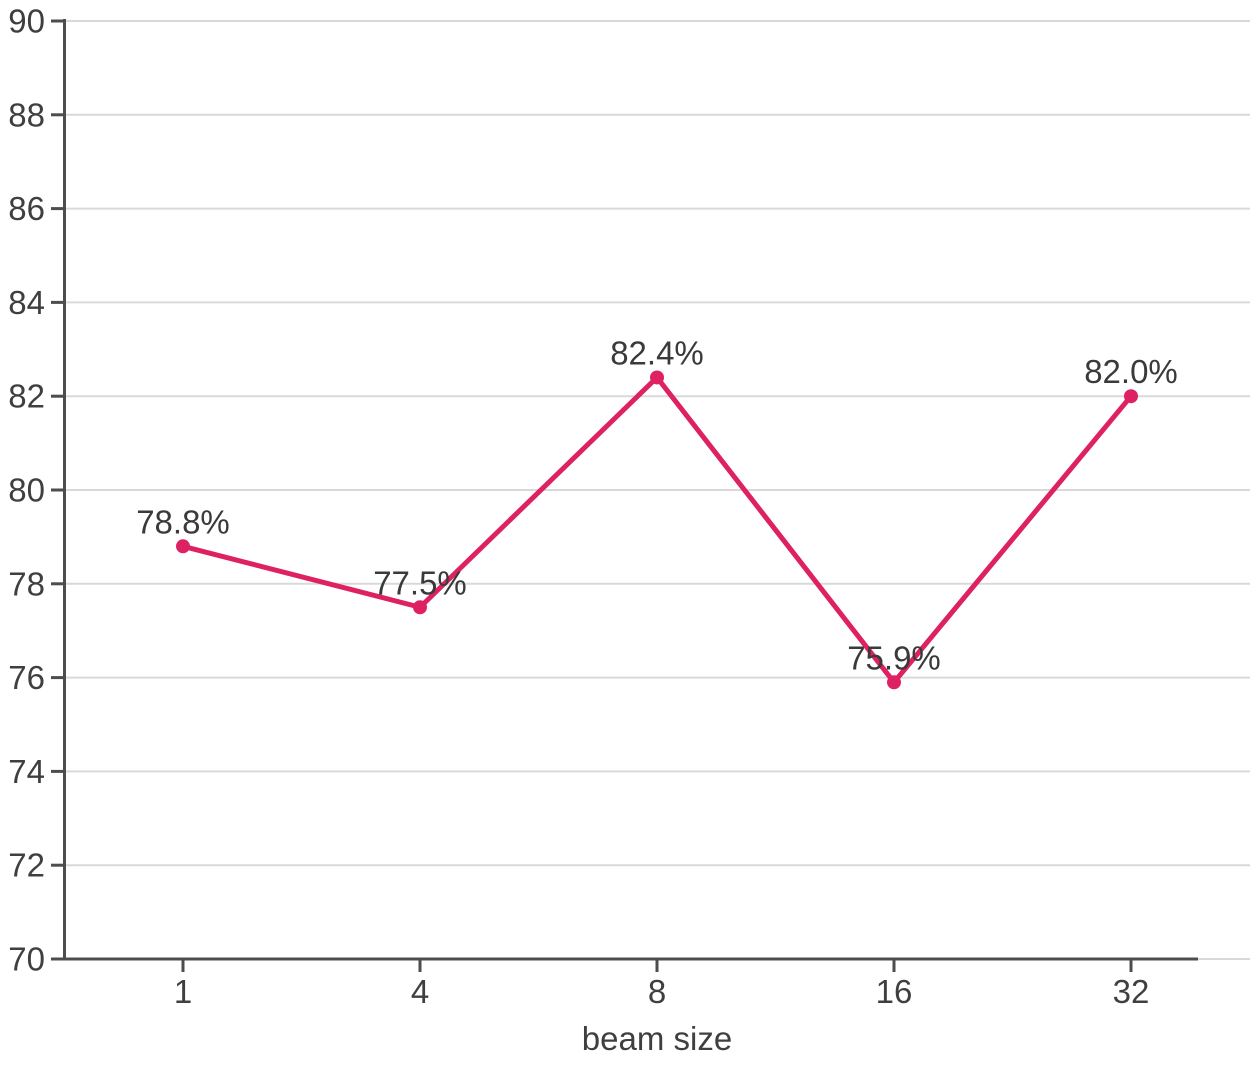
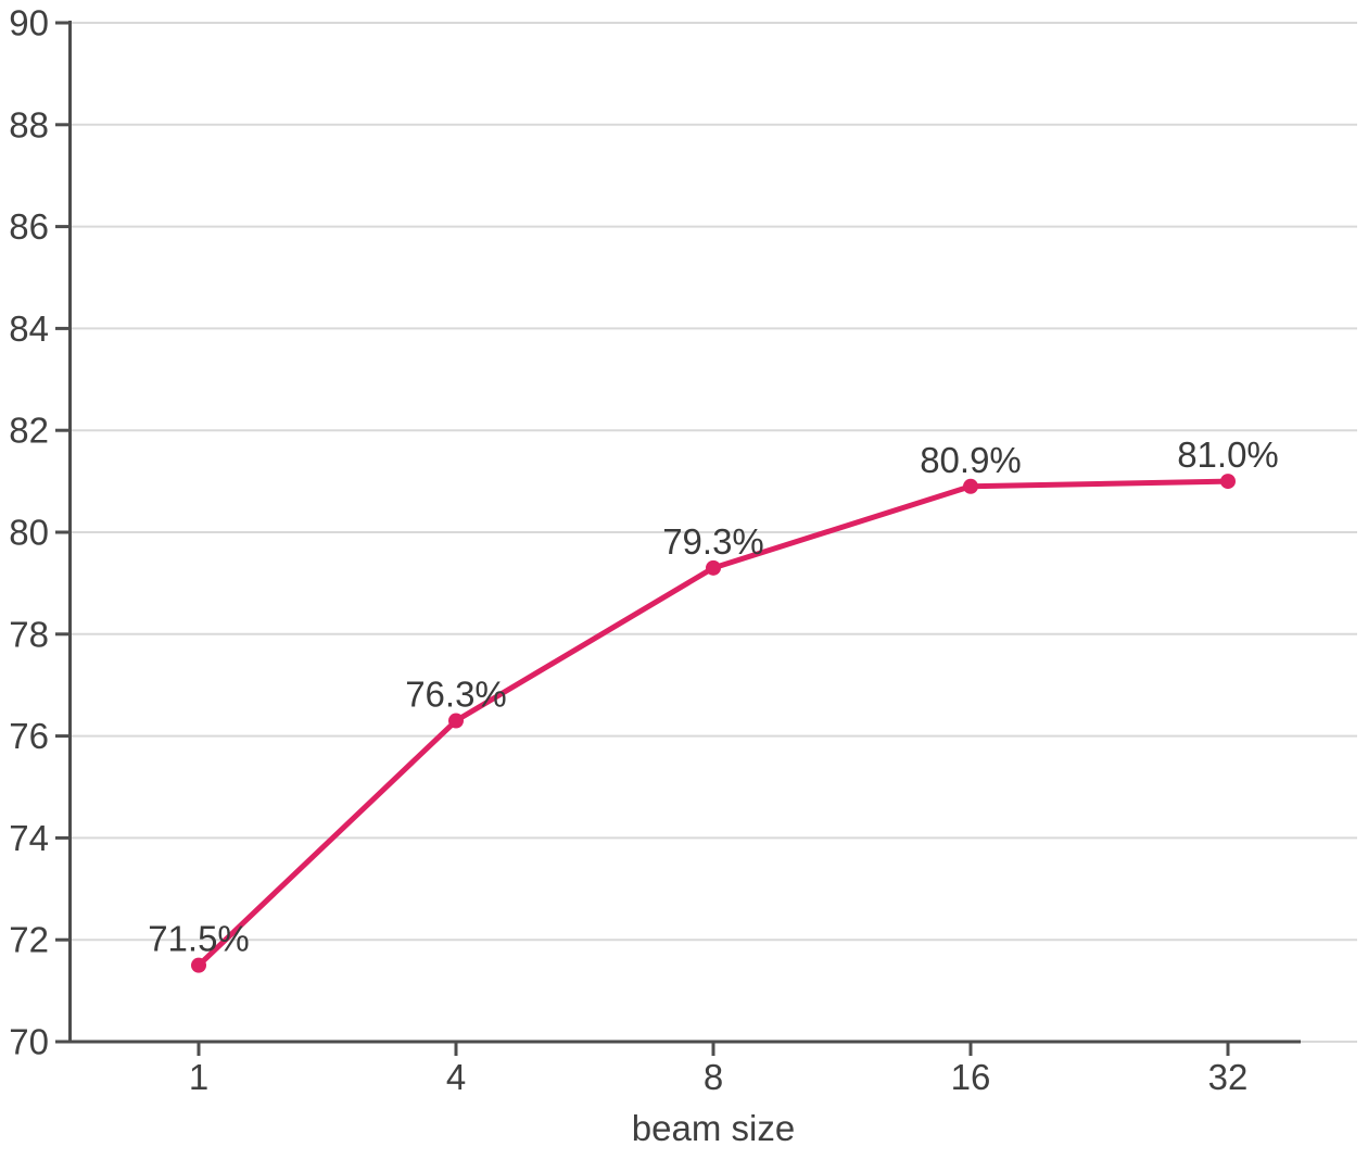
1: 78.8% -> 71.5%
4: 77.5% -> 76.3%
8: 82.4% -> 79.3%
16: 75.9% -> 80.9%
32: 82.0% -> 81.0%
